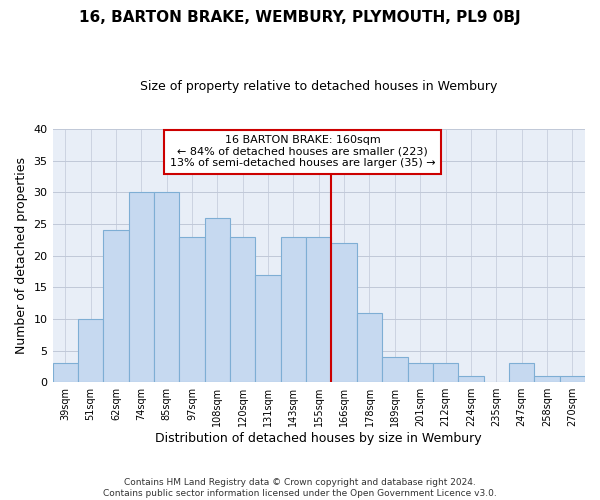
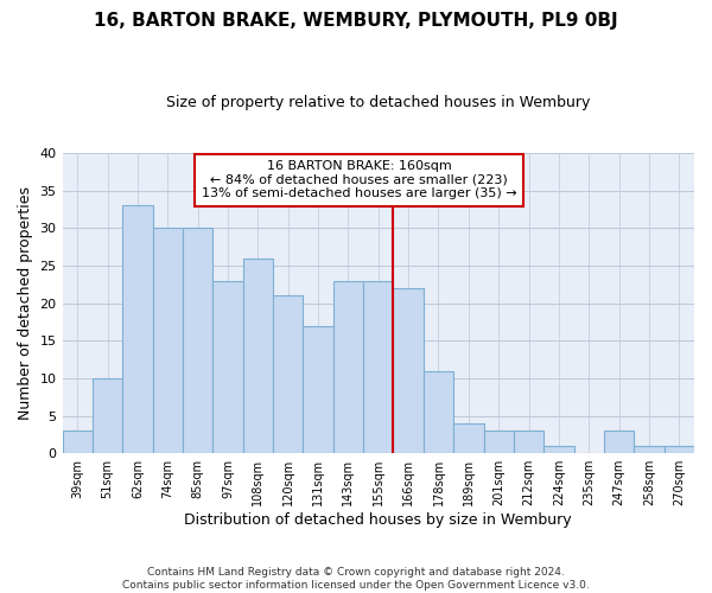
62sqm: 24 -> 33
120sqm: 23 -> 21
